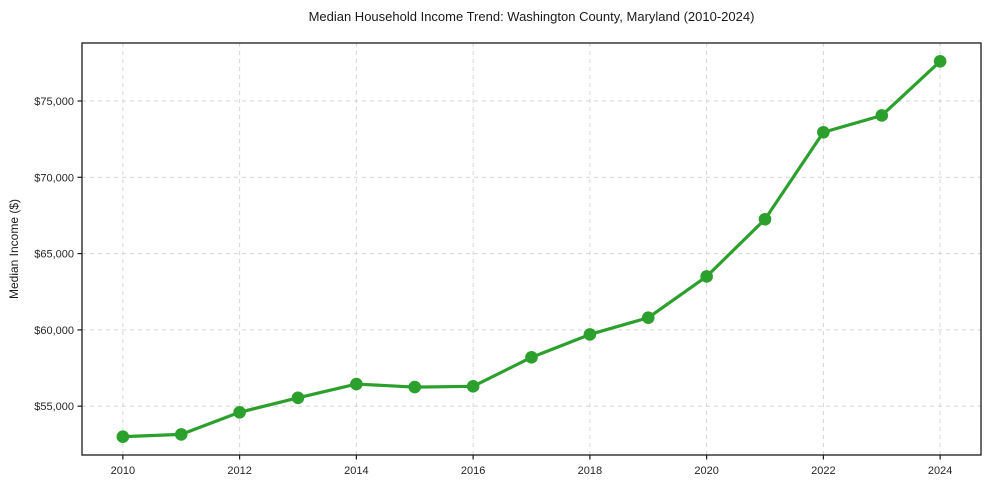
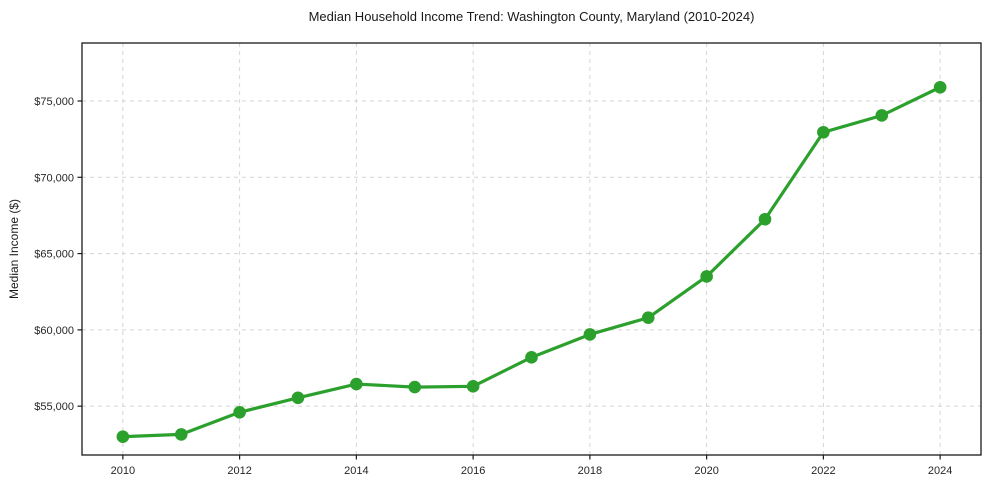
2024: $77600 -> $75900
